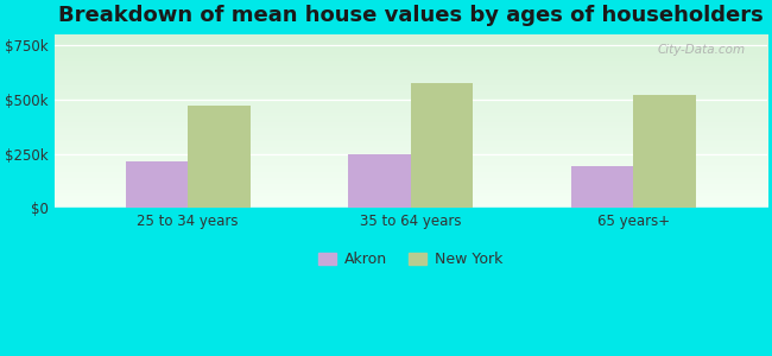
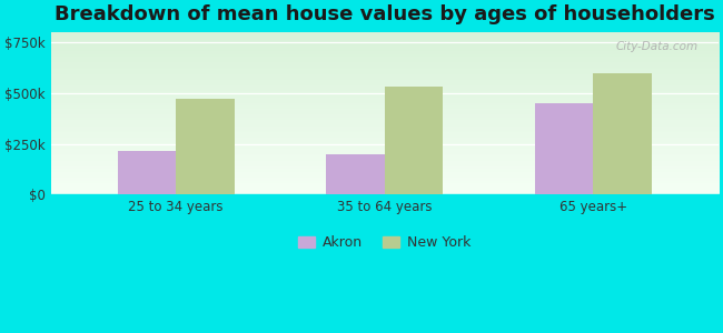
Akron/35 to 64 years: $240k -> $200k
New York/35 to 64 years: $580k -> $530k
Akron/65 years+: $200k -> $450k
New York/65 years+: $520k -> $600k
